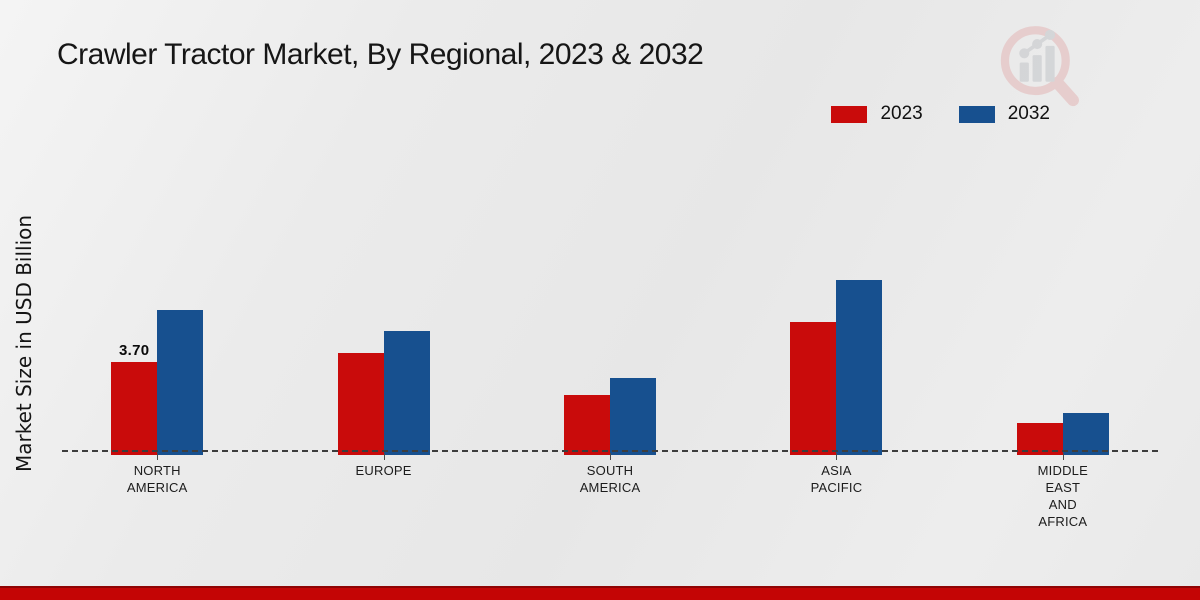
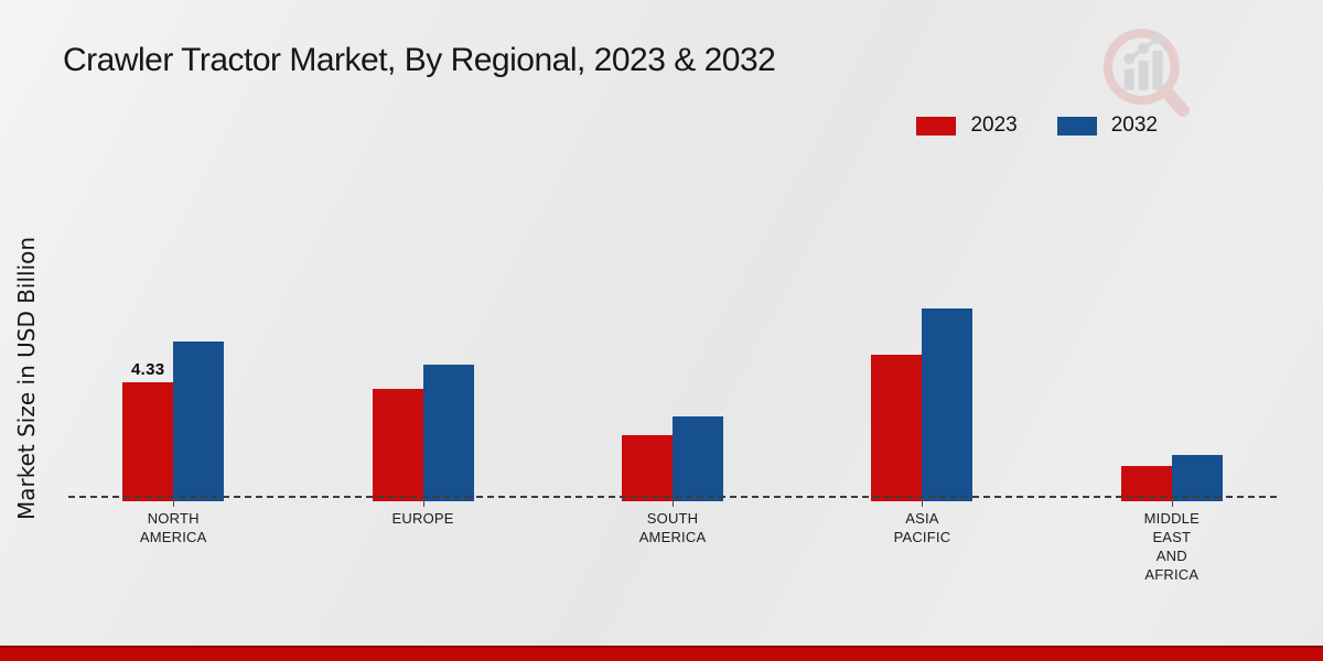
2023/NORTH AMERICA: 3.70 -> 4.33
